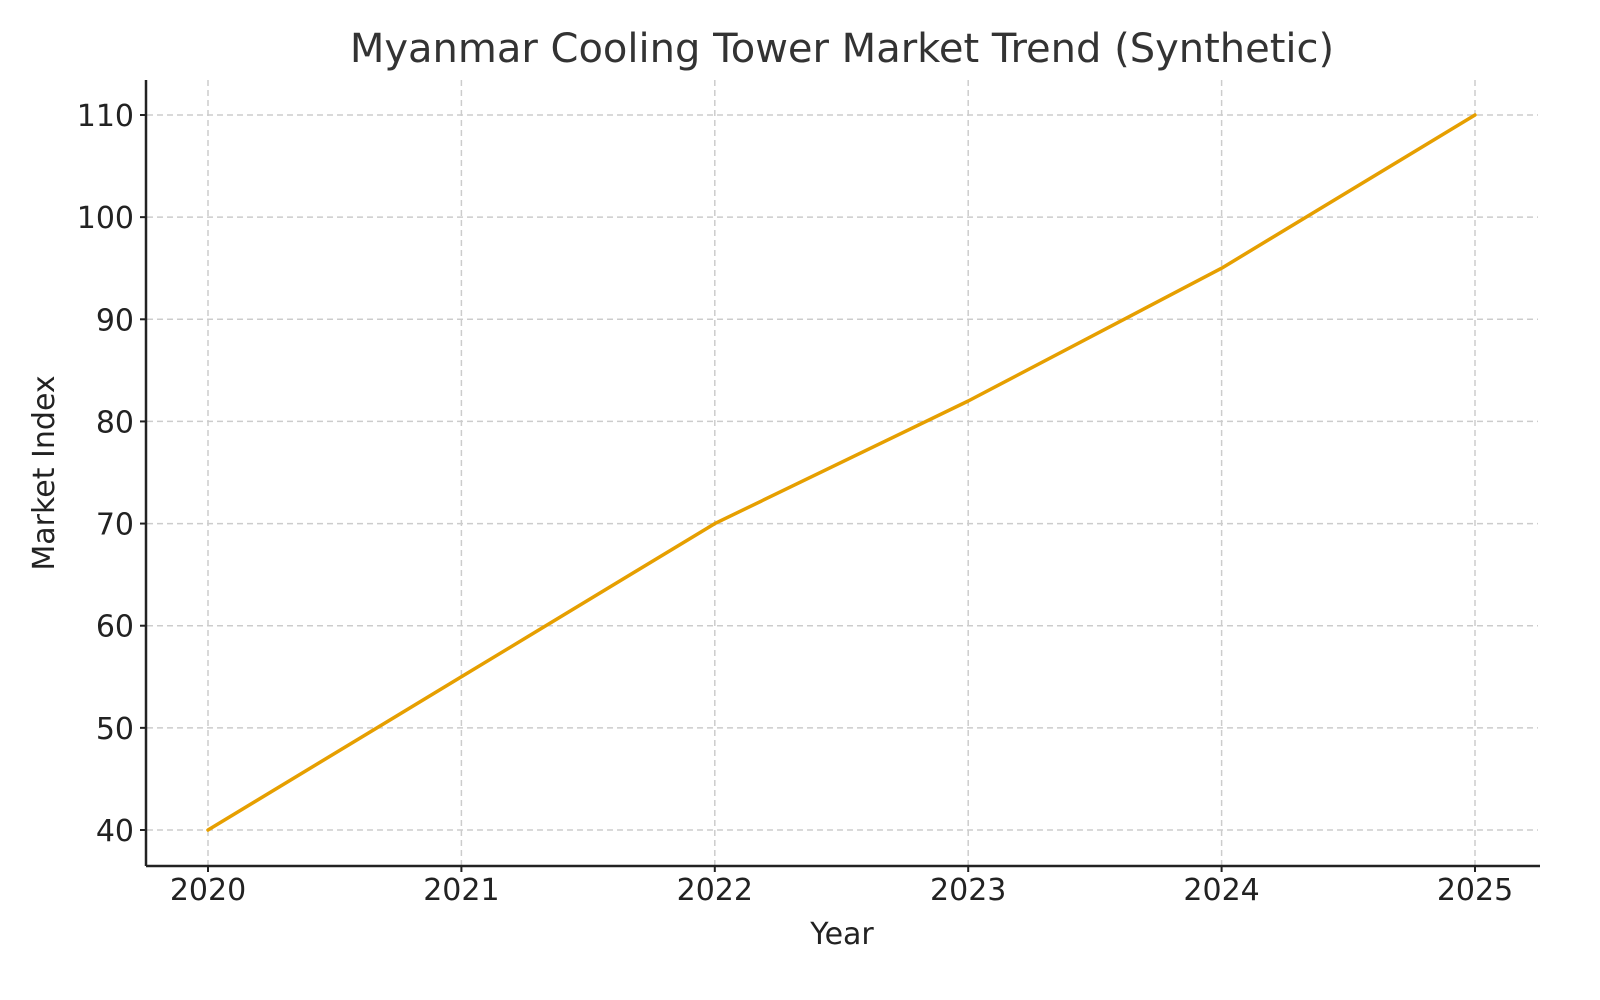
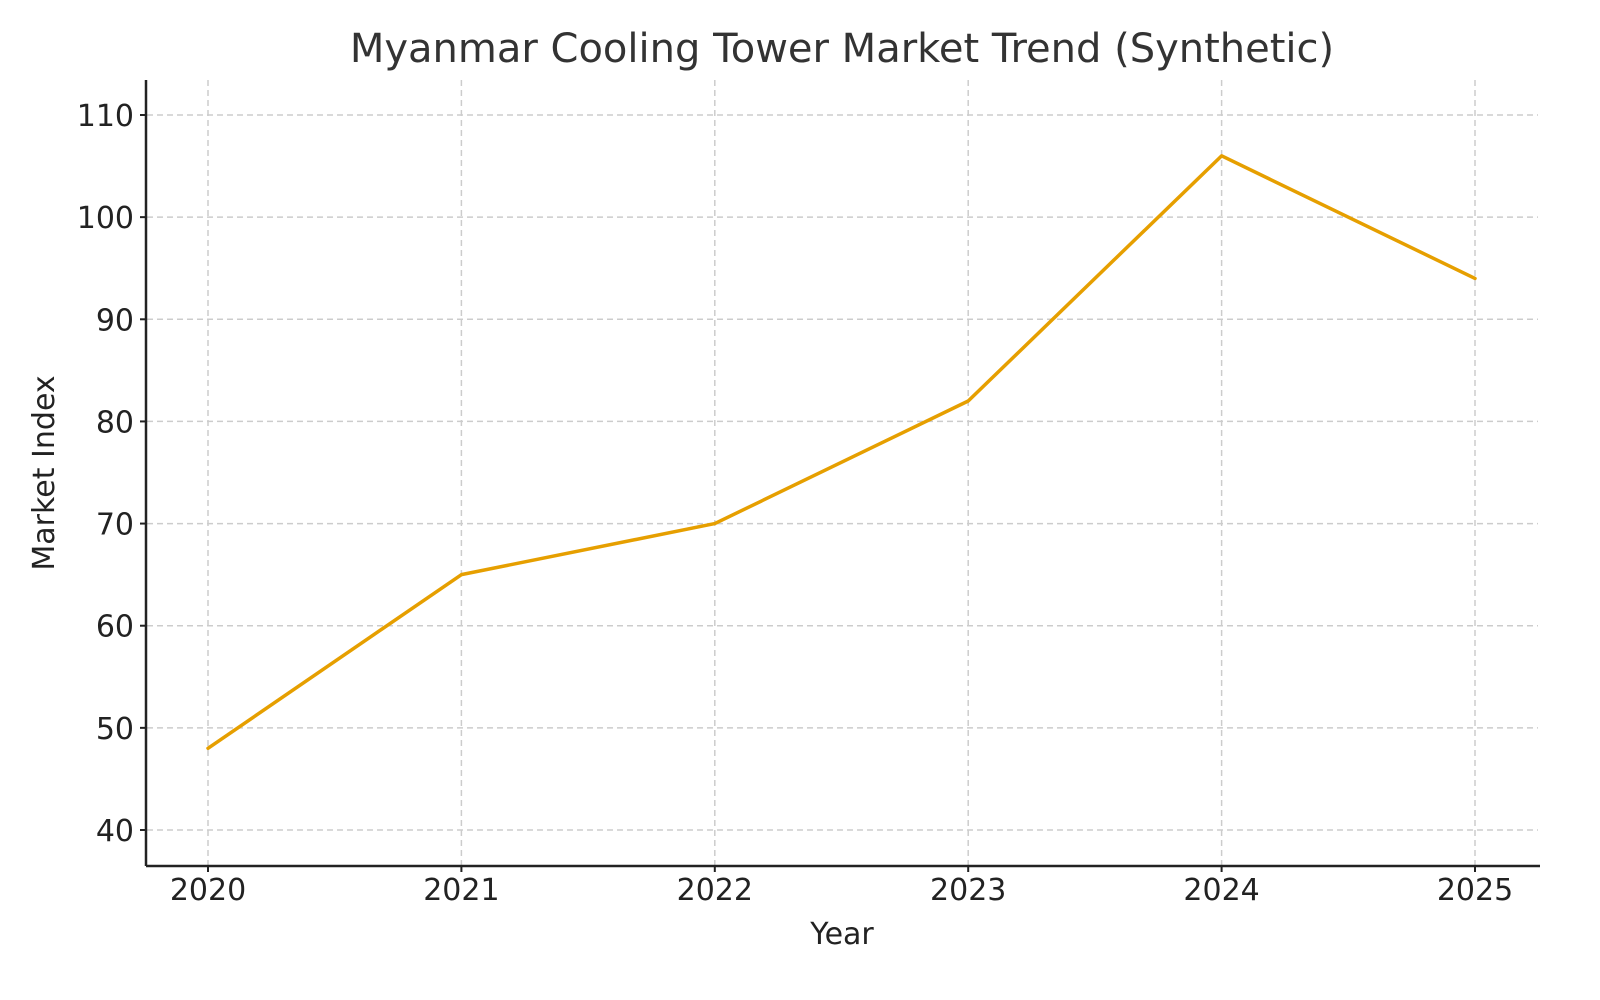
2020: 40 -> 48
2021: 55 -> 65
2024: 95 -> 106
2025: 110 -> 94
